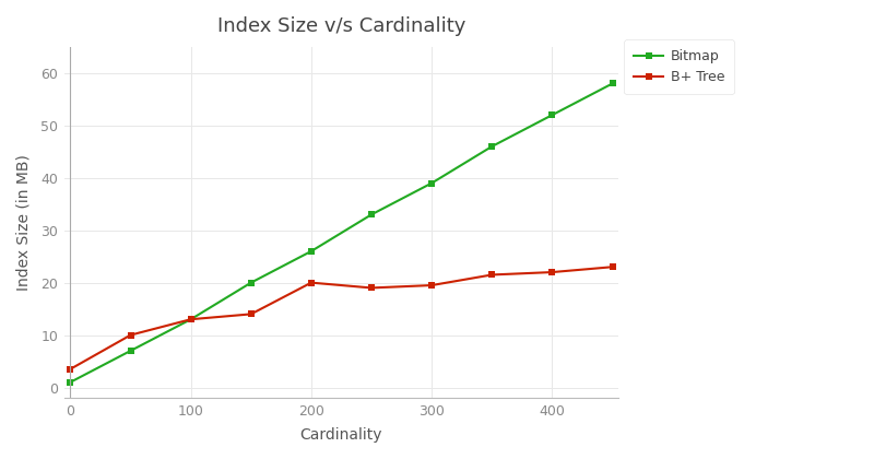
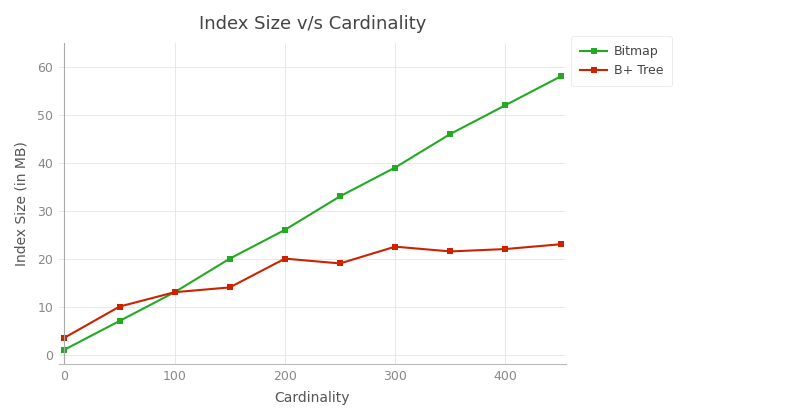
B+ Tree/300: 19.5 -> 22.5
